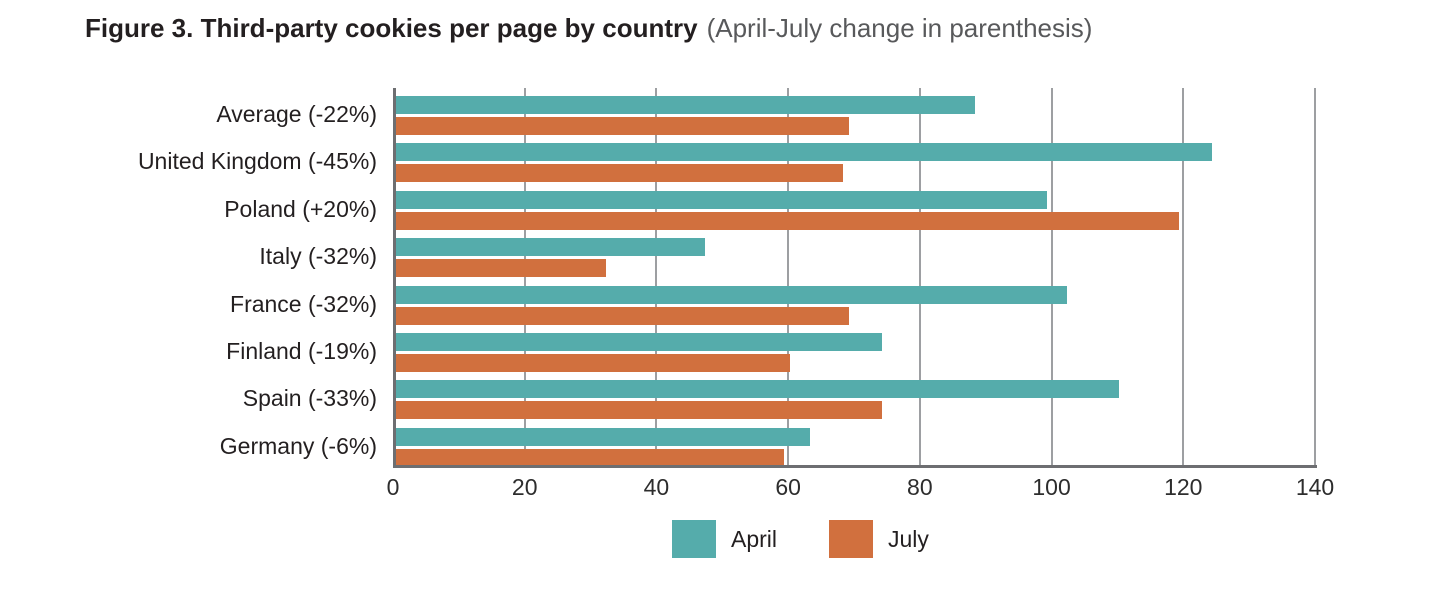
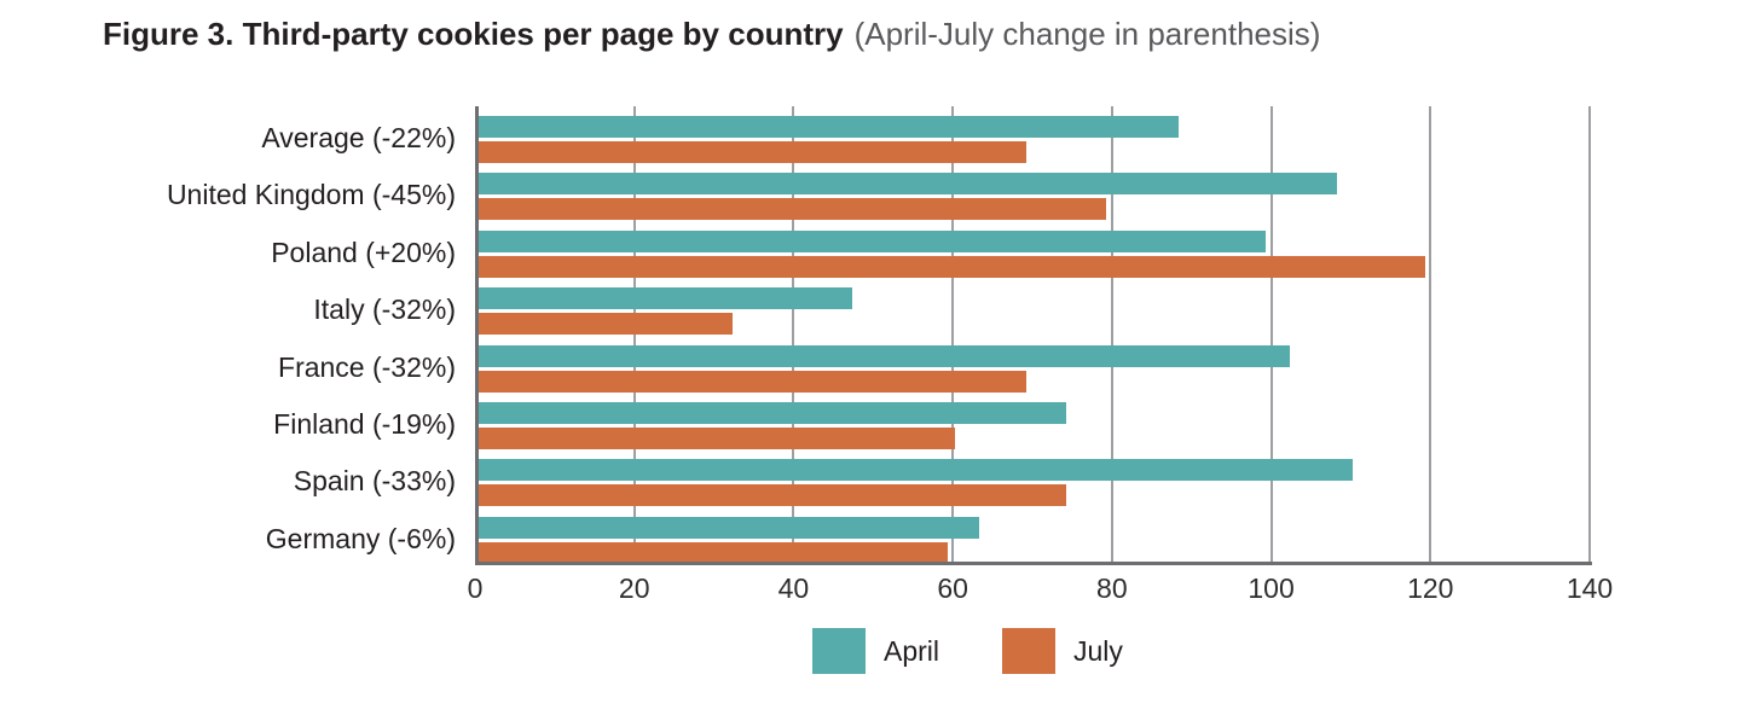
April/United Kingdom (-45%): 124 -> 108
July/United Kingdom (-45%): 68 -> 79
